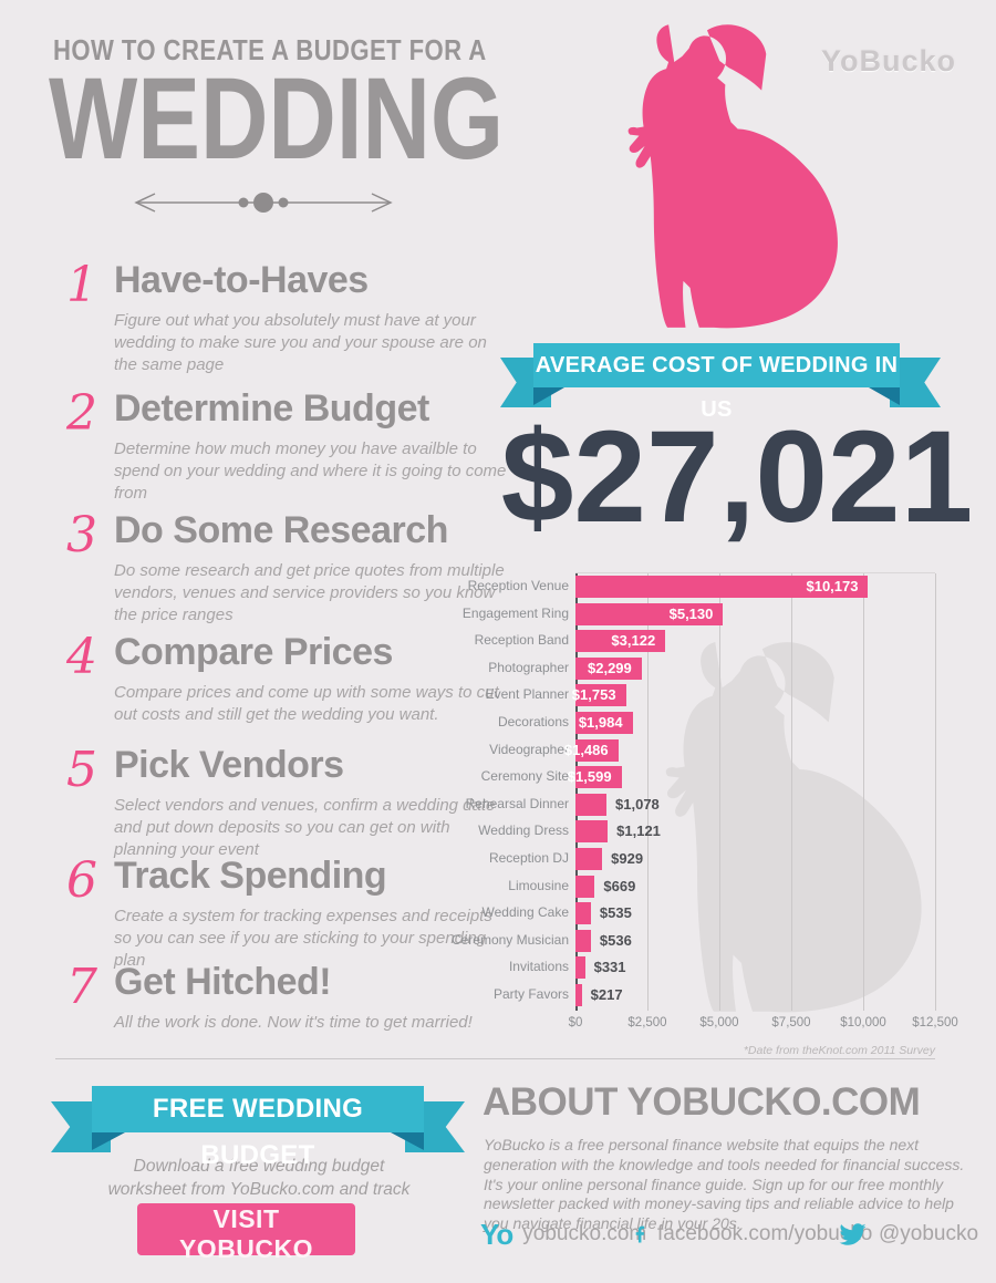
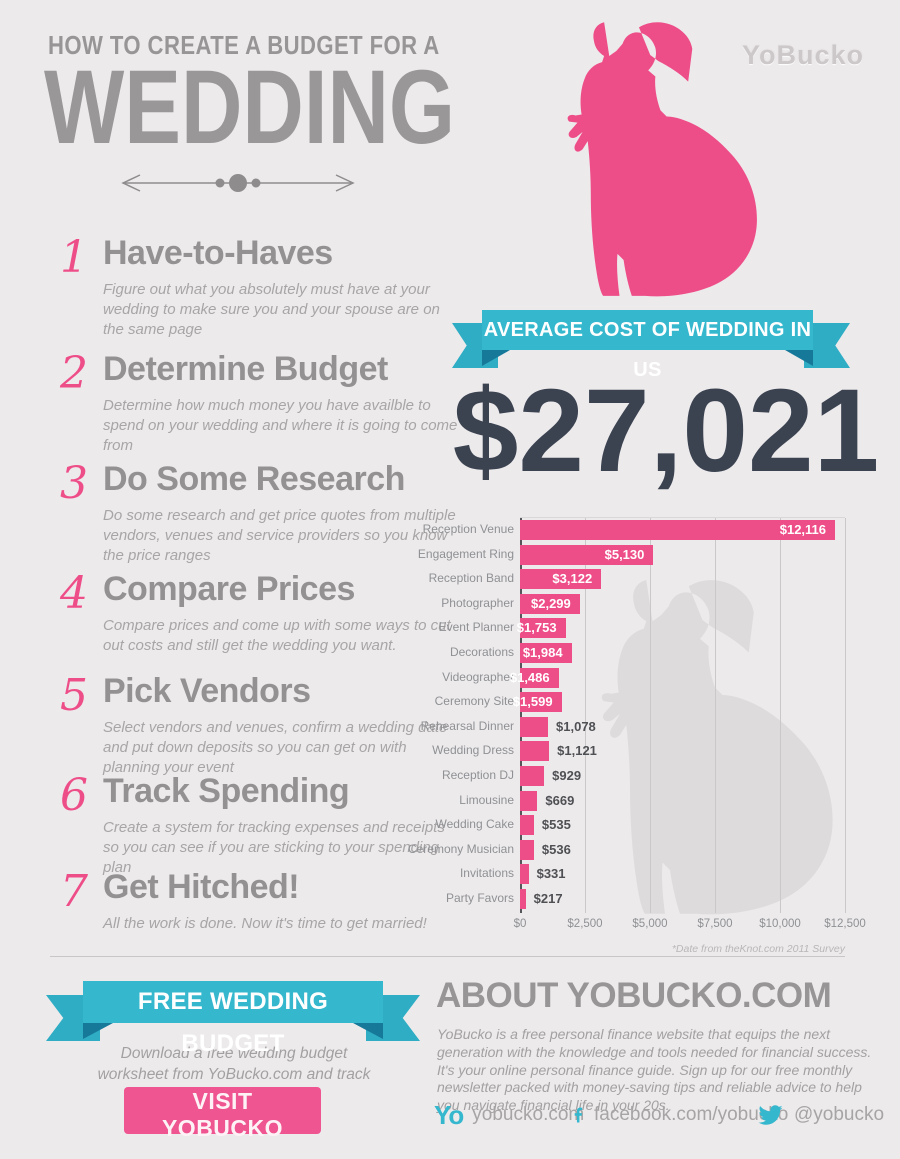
Reception Venue: $10,173 -> $12,116
